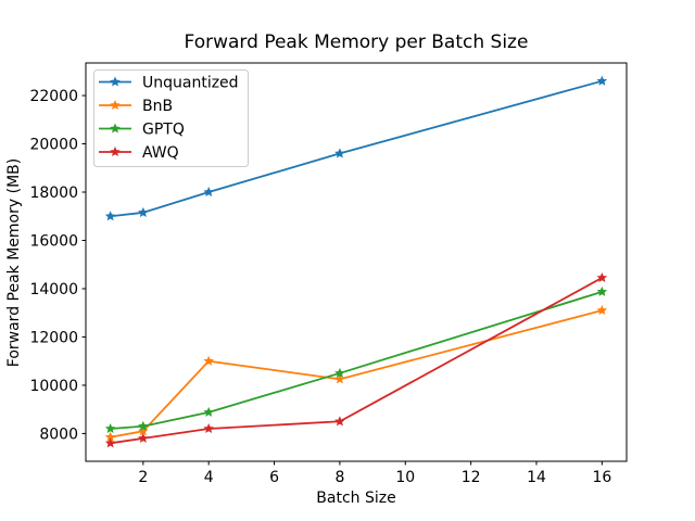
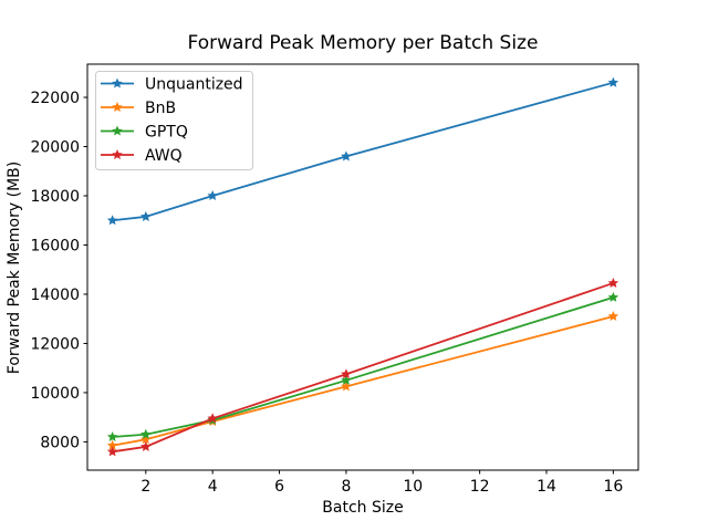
BnB/4: 11000 -> 8800
AWQ/4: 8200 -> 9000
AWQ/8: 8500 -> 10800
